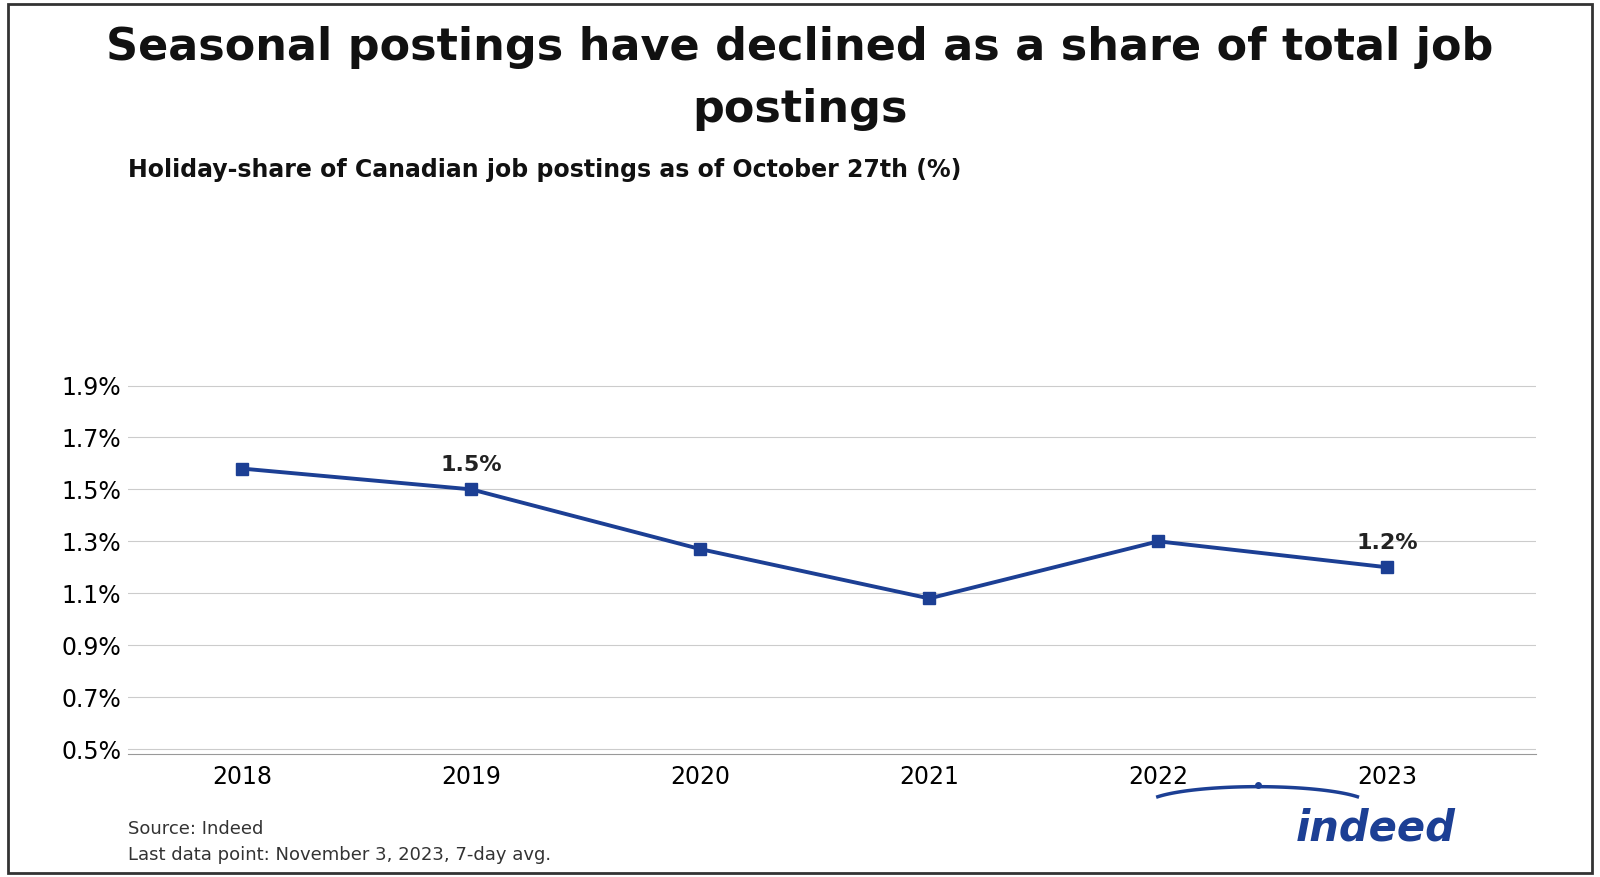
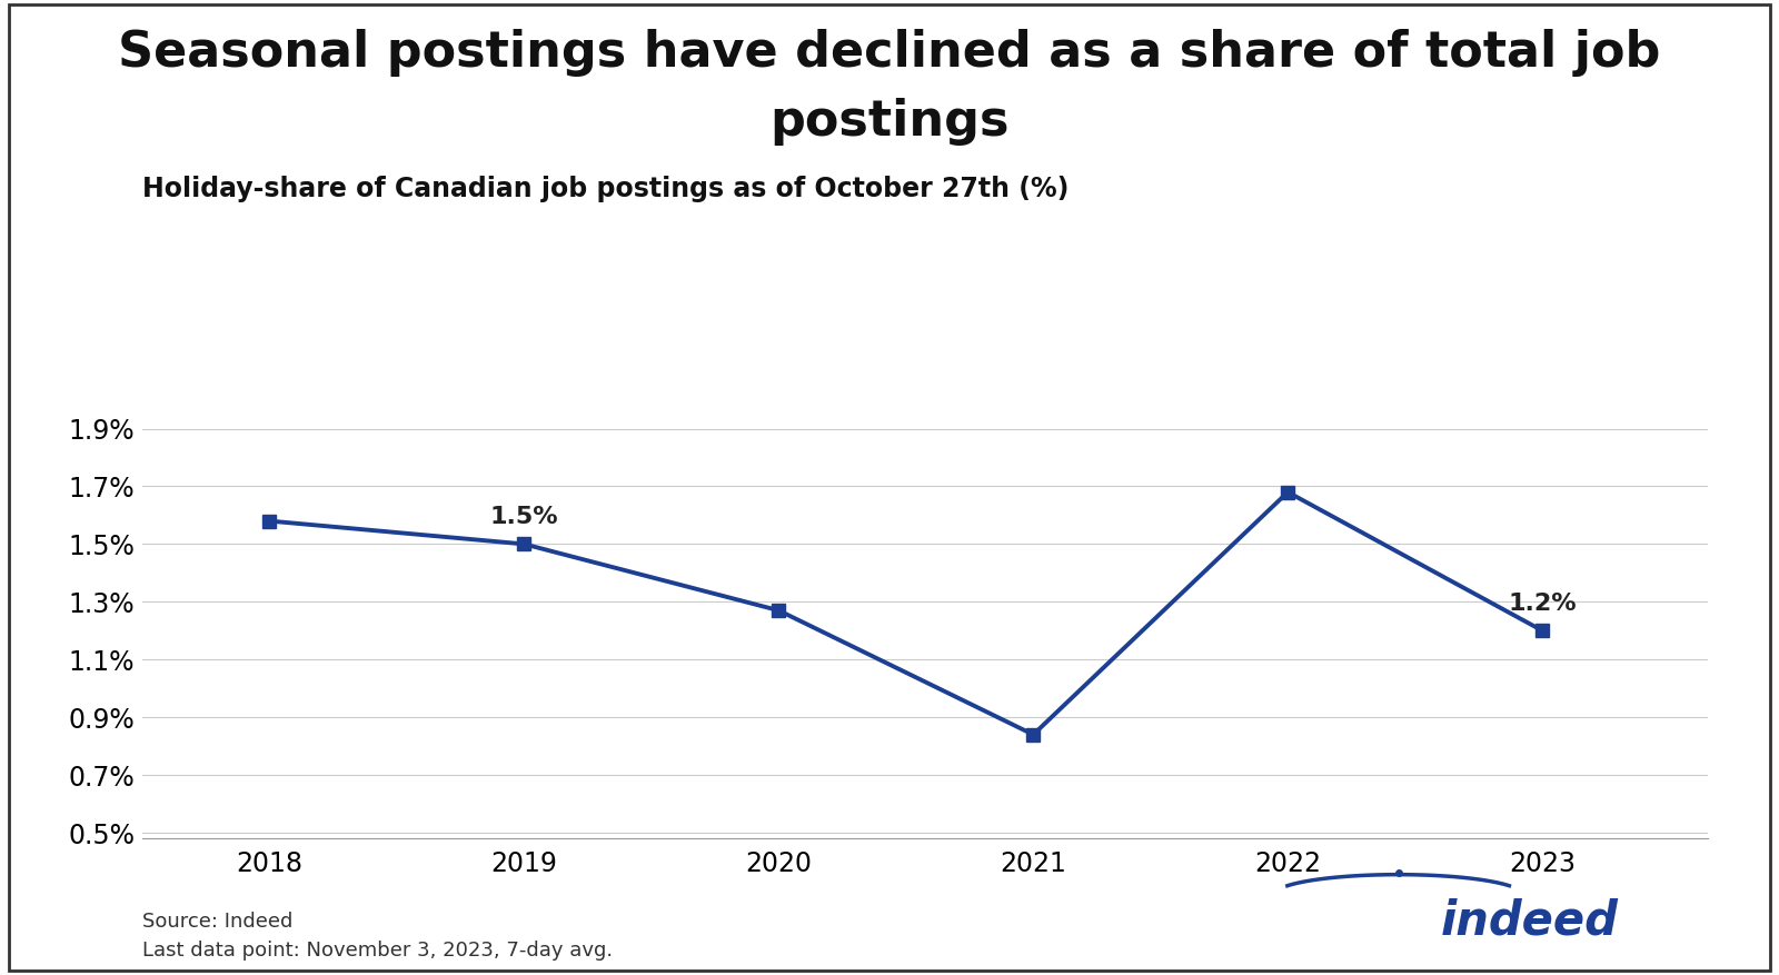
2021: 1.08% -> 0.84%
2022: 1.30% -> 1.68%
